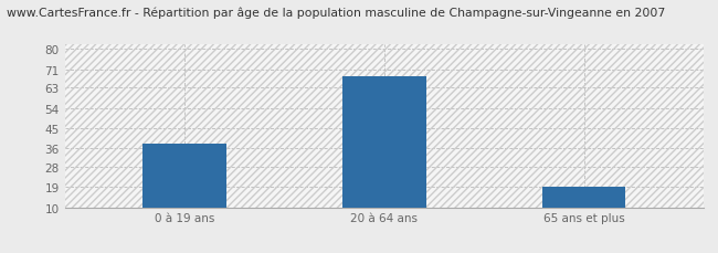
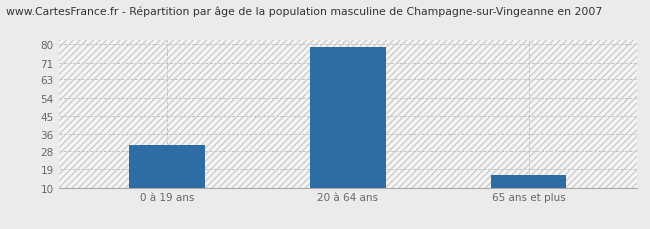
0 à 19 ans: 38 -> 31
20 à 64 ans: 68 -> 79
65 ans et plus: 19 -> 16
